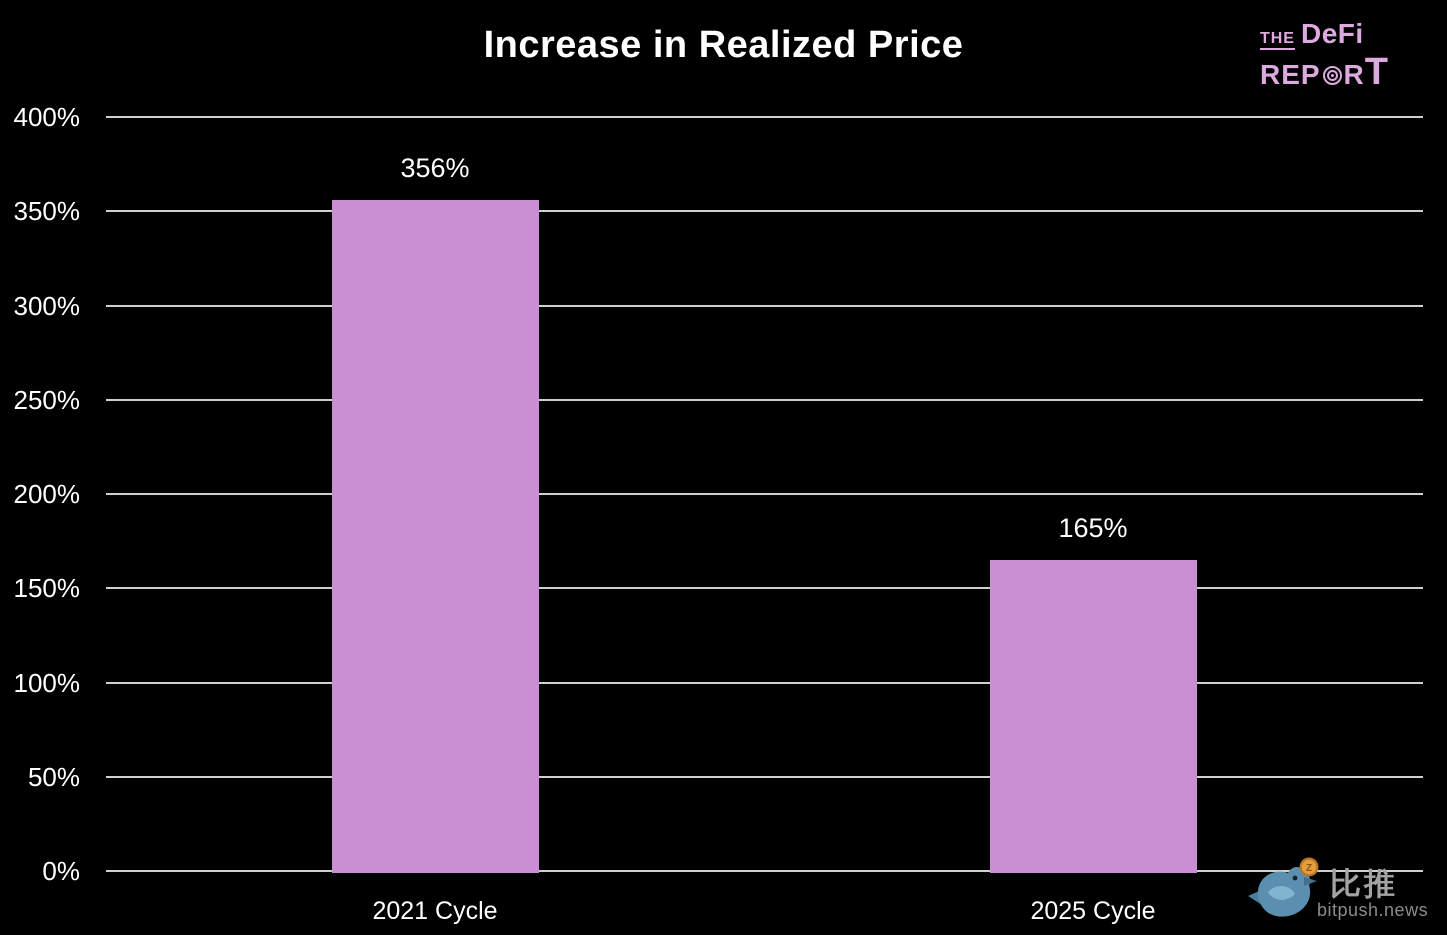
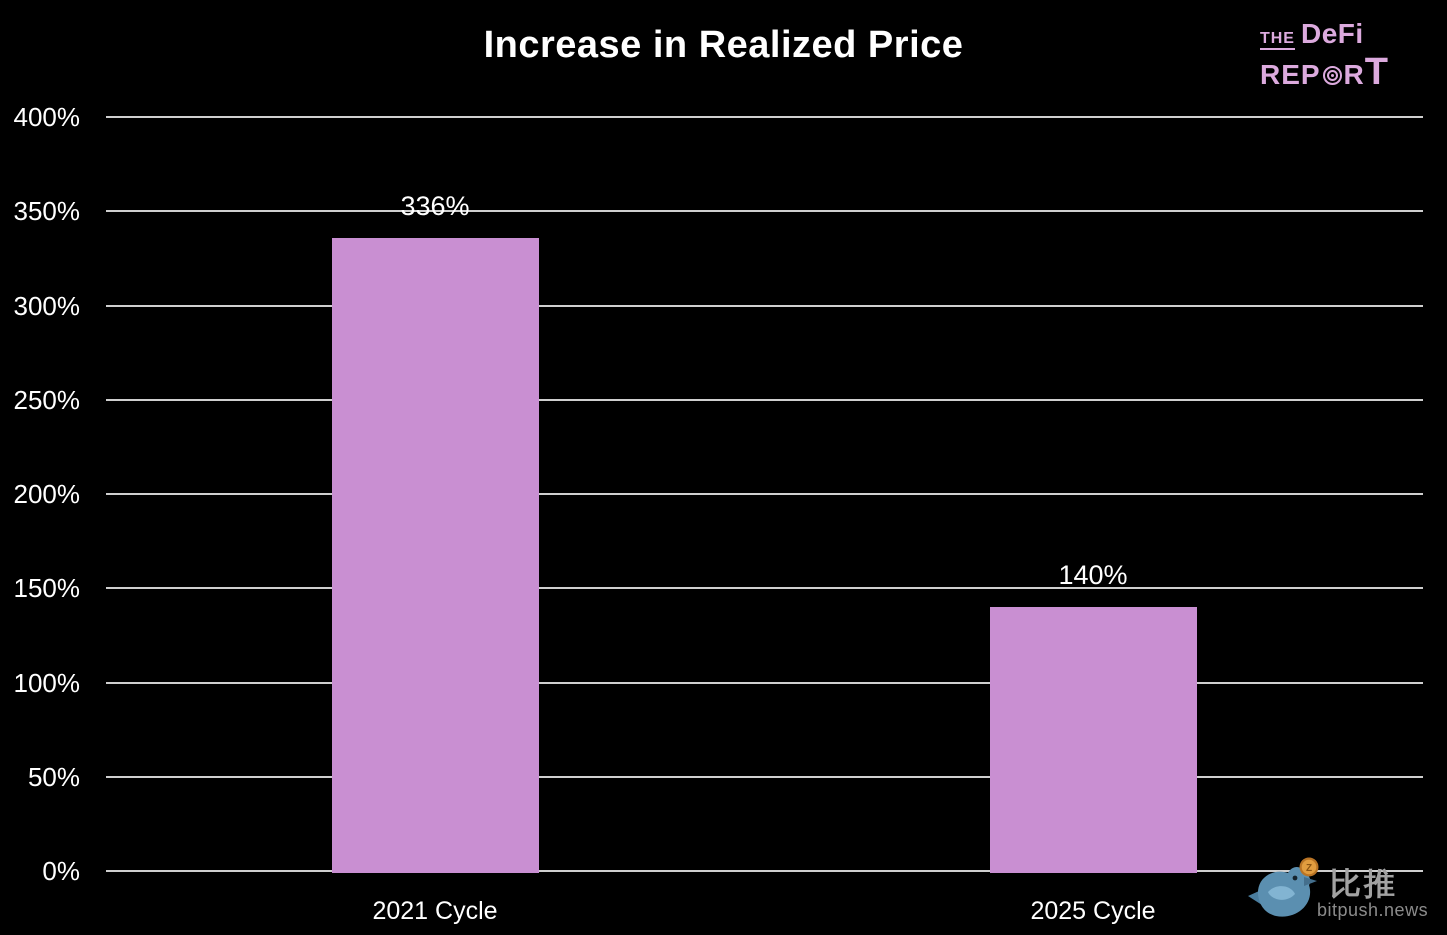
2021 Cycle: 356% -> 336%
2025 Cycle: 165% -> 140%
